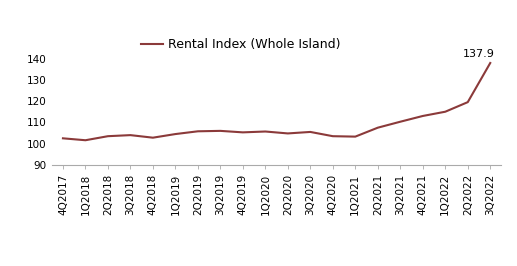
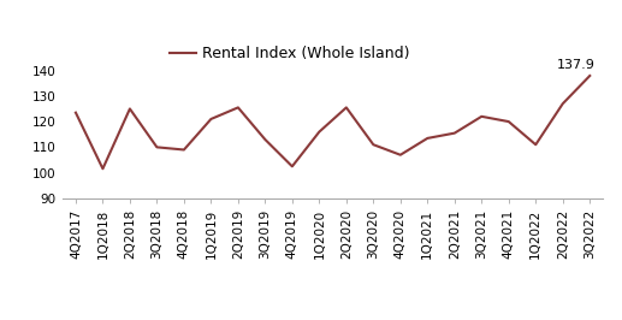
4Q2017: 102.5 -> 123.5
2Q2018: 103.5 -> 125.0
3Q2018: 104.0 -> 110.0
4Q2018: 102.8 -> 109.0
1Q2019: 104.5 -> 121.0
2Q2019: 105.8 -> 125.5
3Q2019: 106.0 -> 113.0
4Q2019: 105.3 -> 102.5
1Q2020: 105.7 -> 116.0
2Q2020: 104.8 -> 125.5
3Q2020: 105.5 -> 111.0
4Q2020: 103.5 -> 107.0
1Q2021: 103.3 -> 113.5
2Q2021: 107.5 -> 115.5
3Q2021: 110.3 -> 122.0
4Q2021: 113.0 -> 120.0
1Q2022: 115.0 -> 111.0
2Q2022: 119.5 -> 127.0
